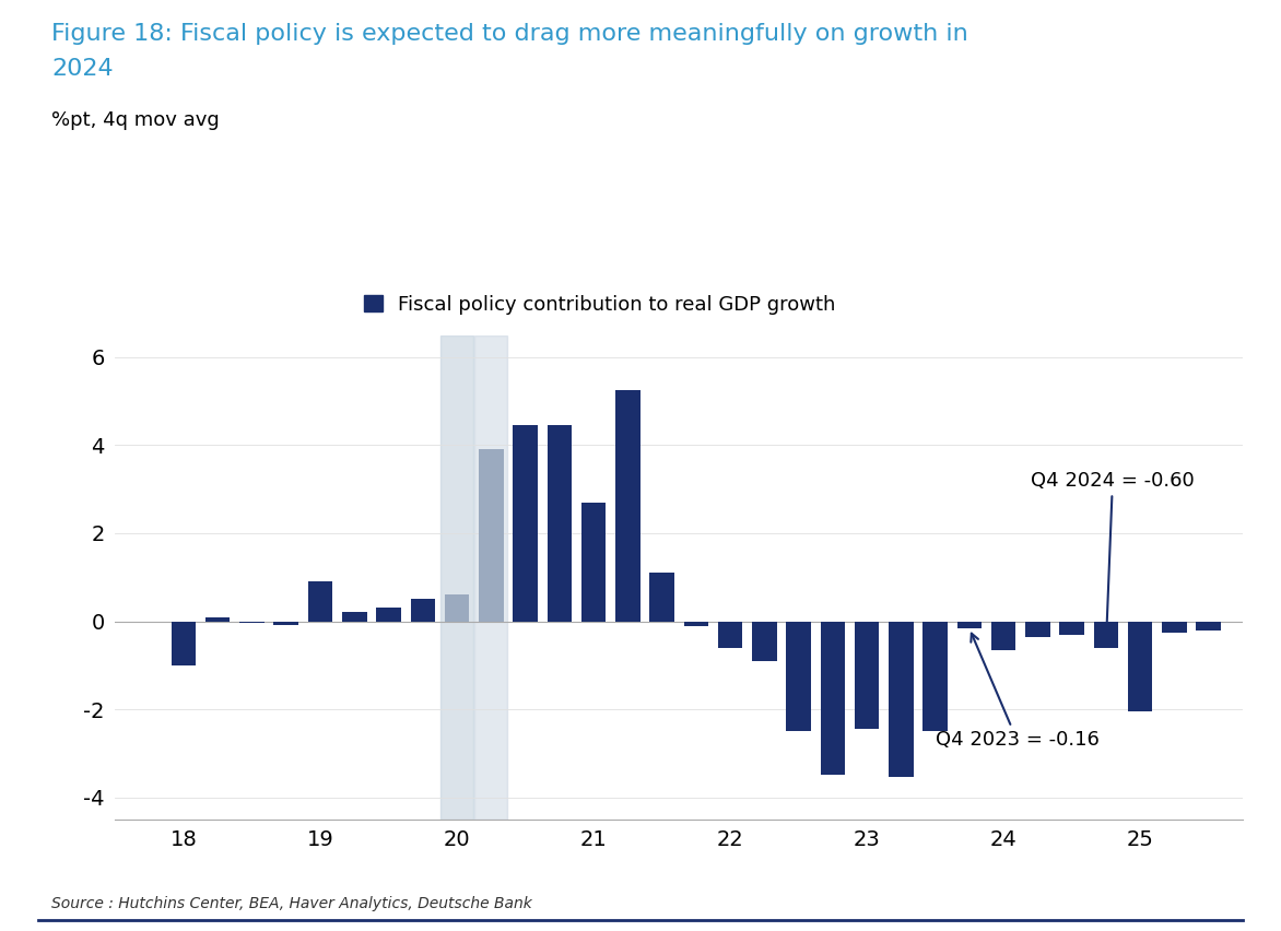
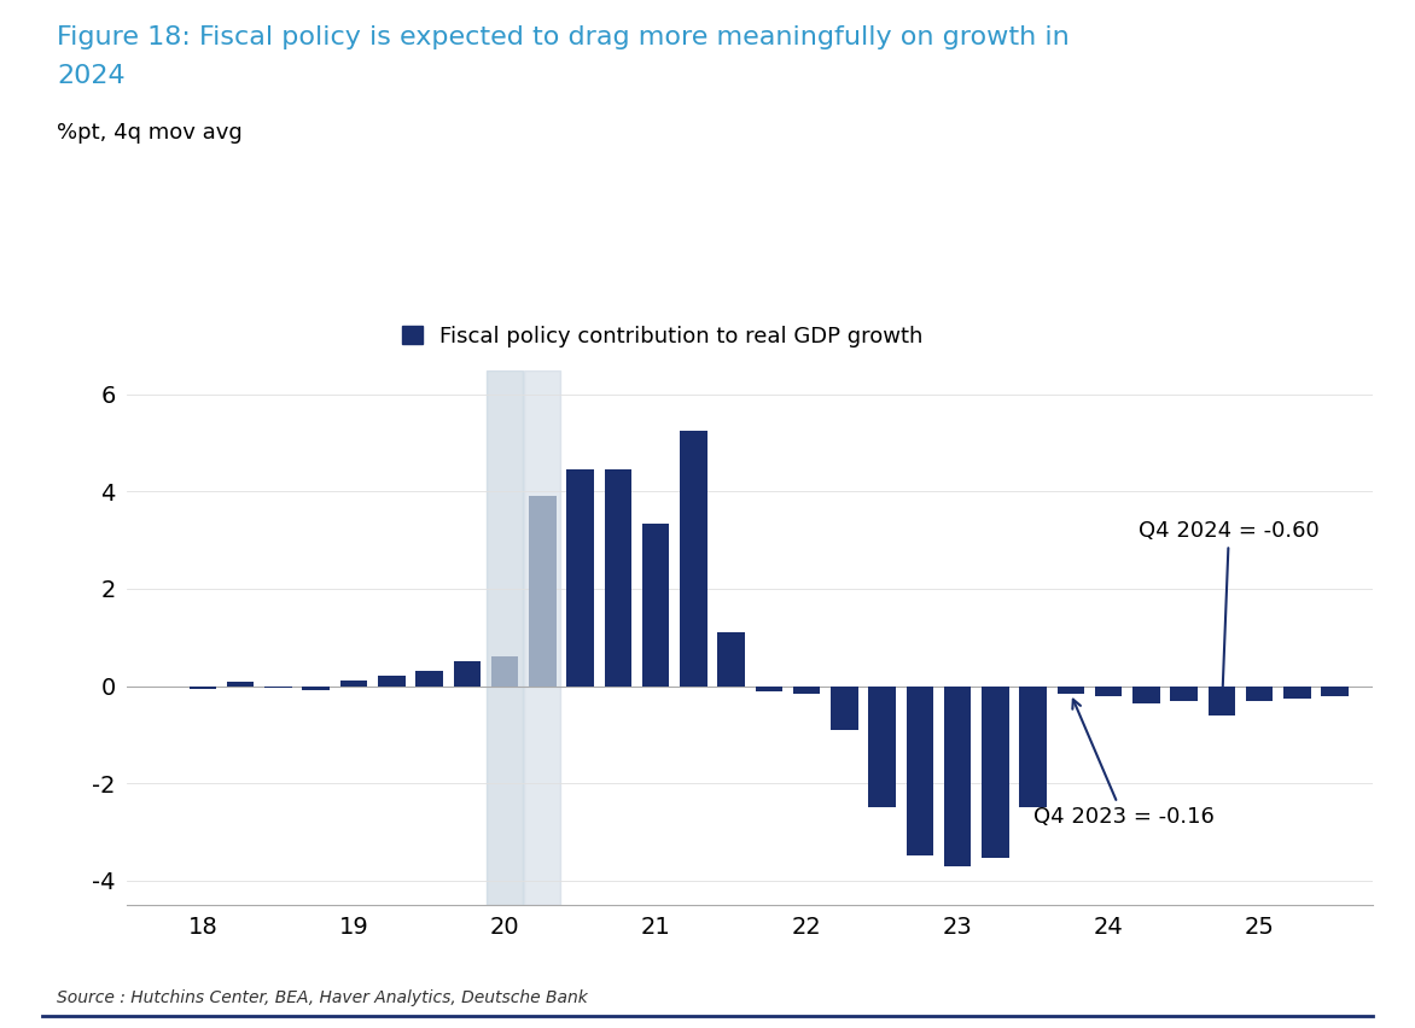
18: -1.00 -> -0.05
19: 0.90 -> 0.12
21: 2.70 -> 3.35
22: -0.60 -> -0.15
23: -2.45 -> -3.70
24: -0.65 -> -0.20
25: -2.05 -> -0.30
